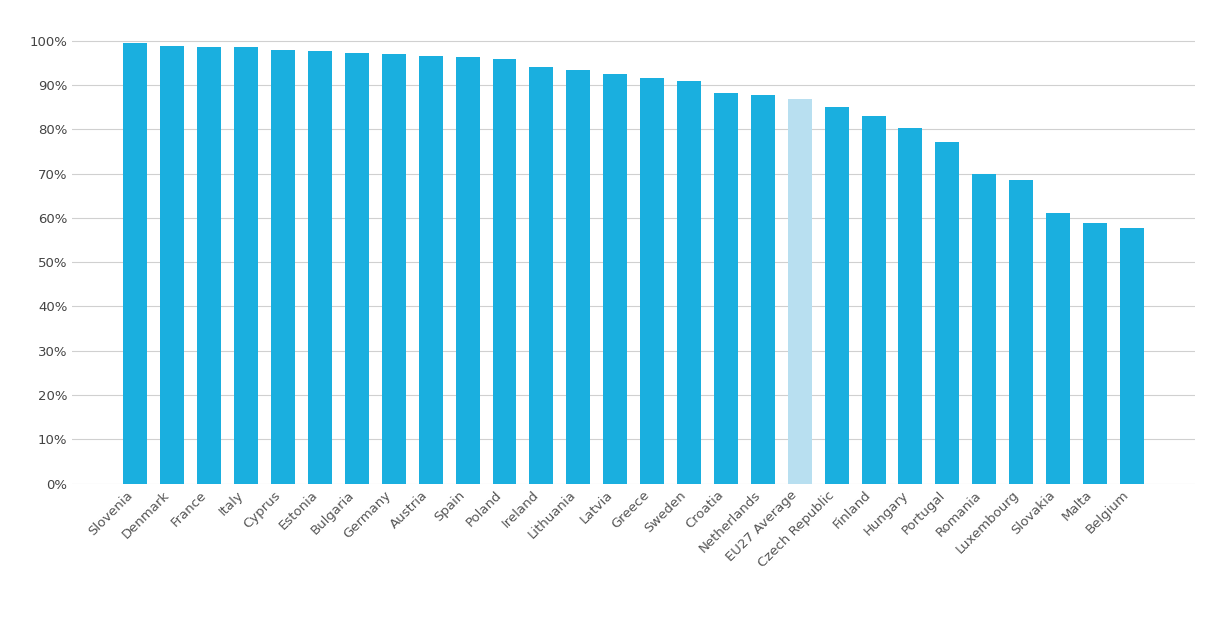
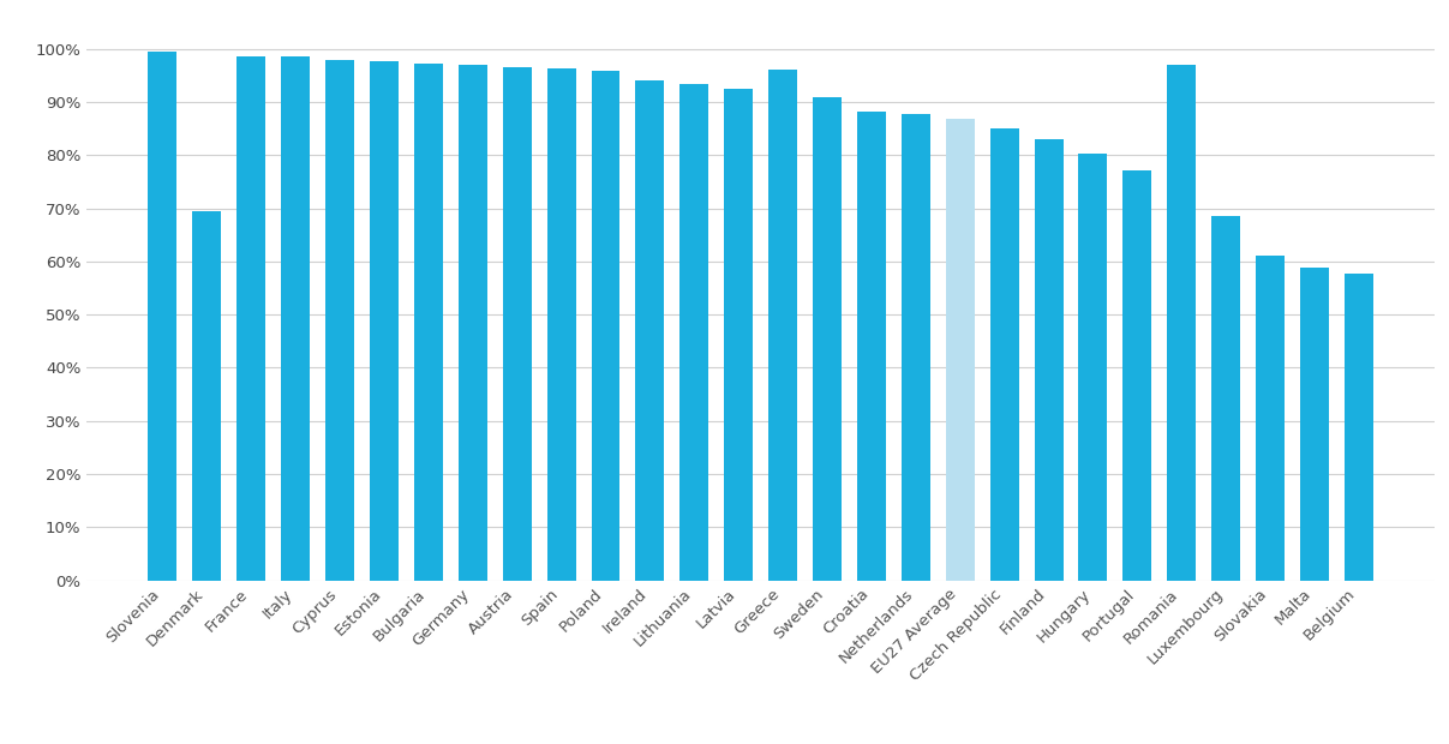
Denmark: 98.8% -> 69.5%
Greece: 91.7% -> 96.0%
Romania: 70.0% -> 97.0%
